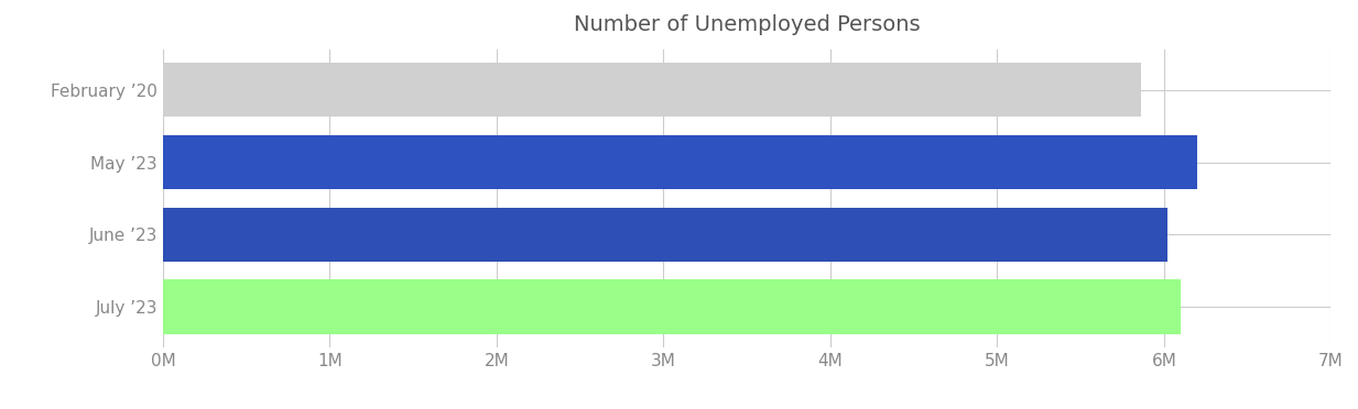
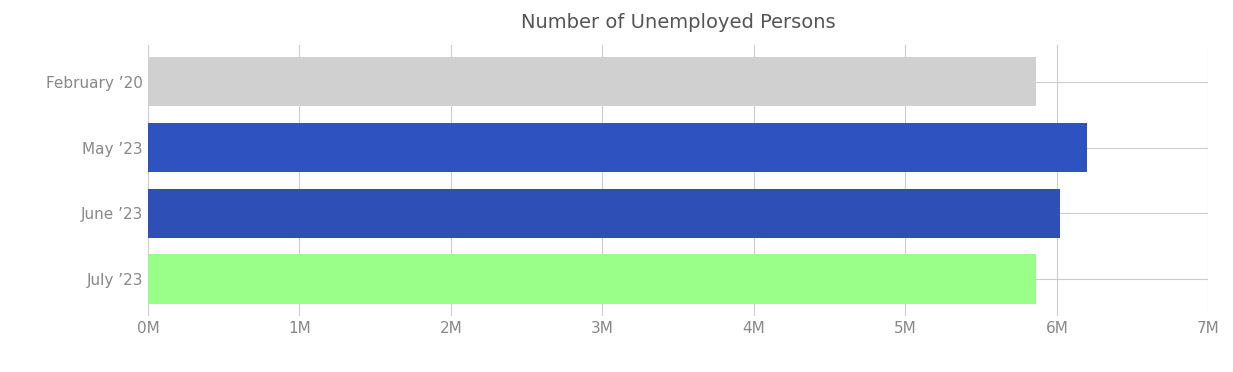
July ’23: 6.10M -> 5.86M
